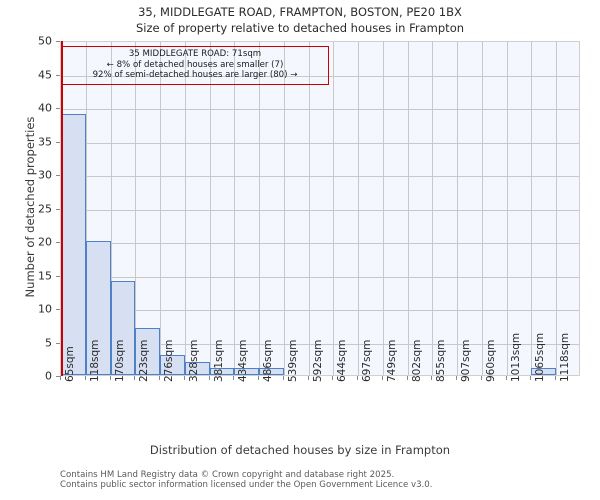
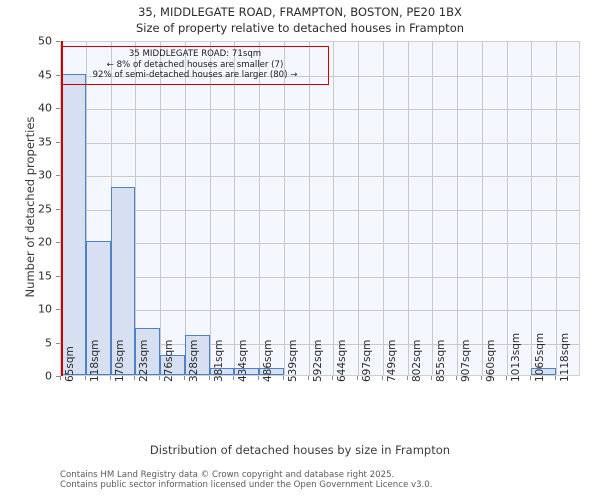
65sqm: 39 -> 45
170sqm: 14 -> 28
328sqm: 2 -> 6
